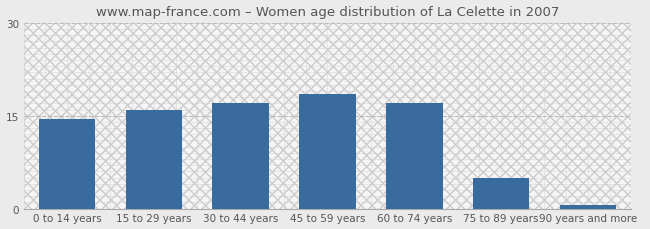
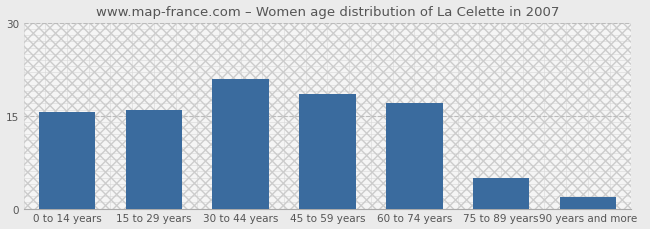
0 to 14 years: 14.5 -> 15.6
30 to 44 years: 17.0 -> 21.0
90 years and more: 0.5 -> 1.8
